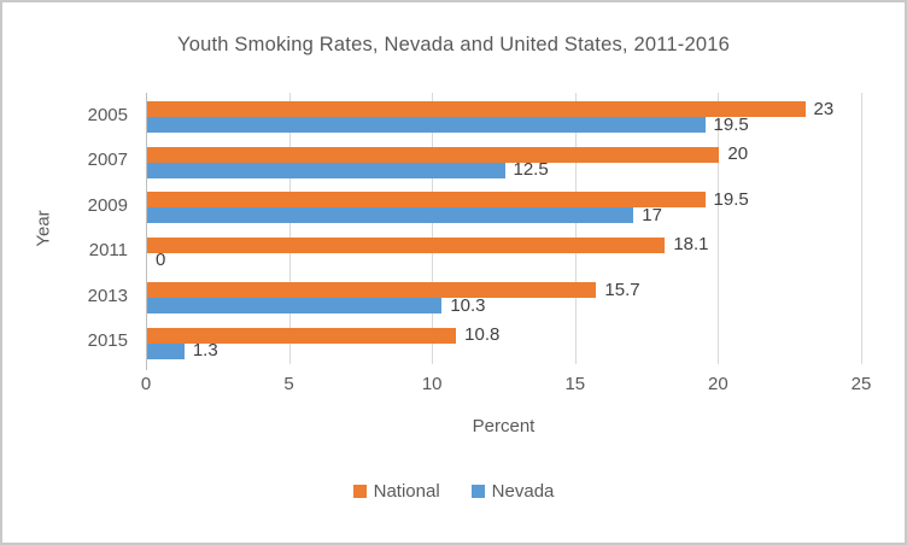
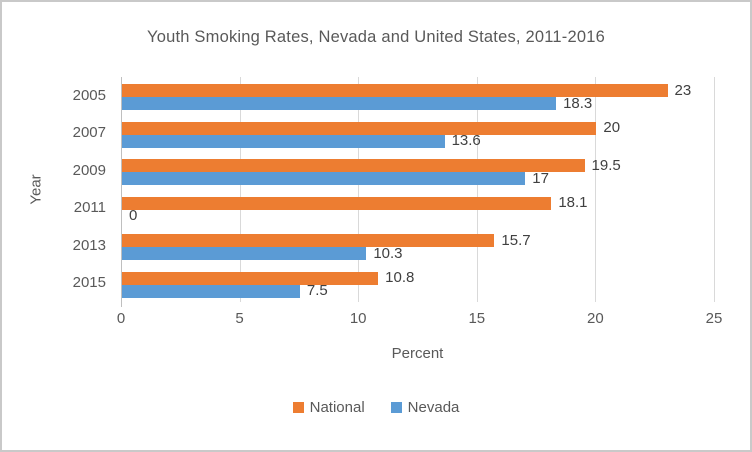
Nevada/2005: 19.5 -> 18.3
Nevada/2007: 12.5 -> 13.6
Nevada/2015: 1.3 -> 7.5
